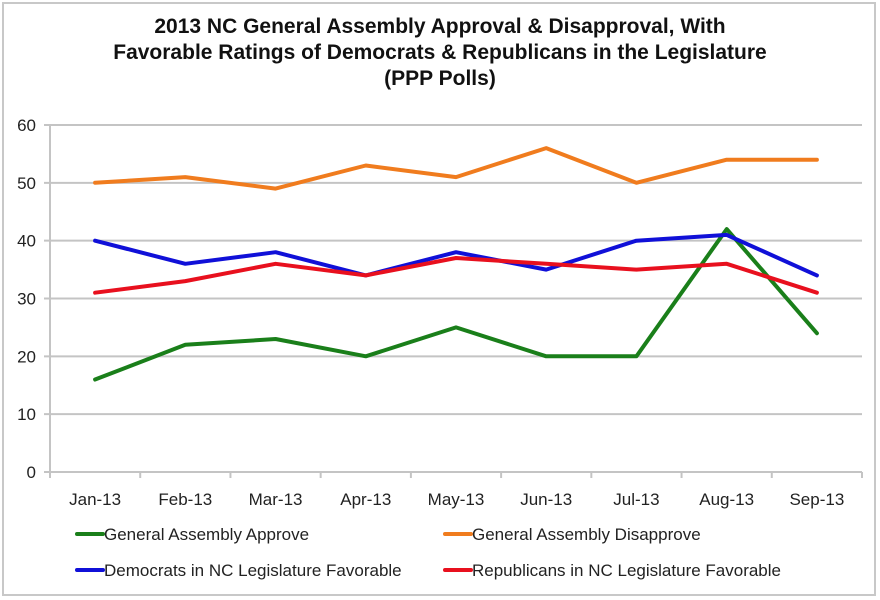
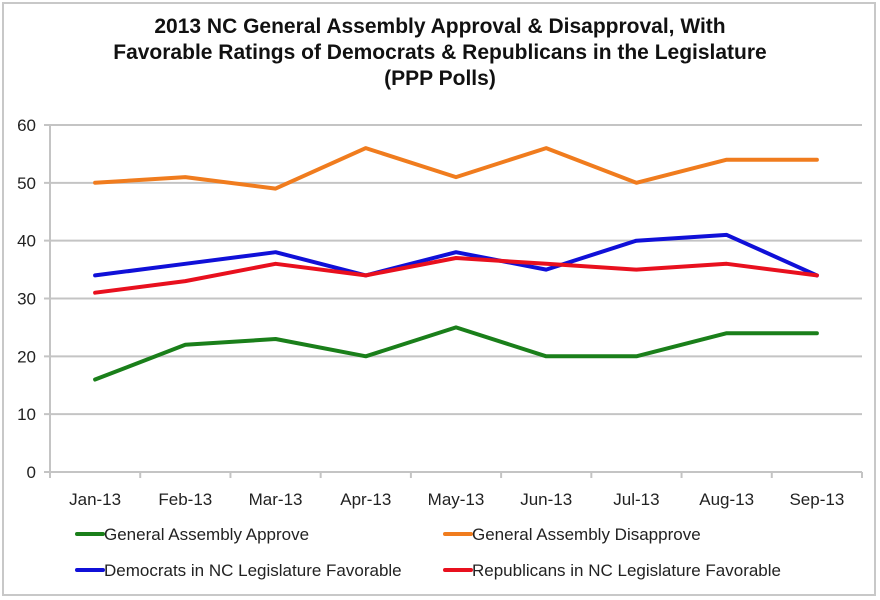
Democrats in NC Legislature Favorable/Jan-13: 40 -> 34
General Assembly Disapprove/Apr-13: 53 -> 56
General Assembly Approve/Aug-13: 42 -> 24
Republicans in NC Legislature Favorable/Sep-13: 31 -> 34
